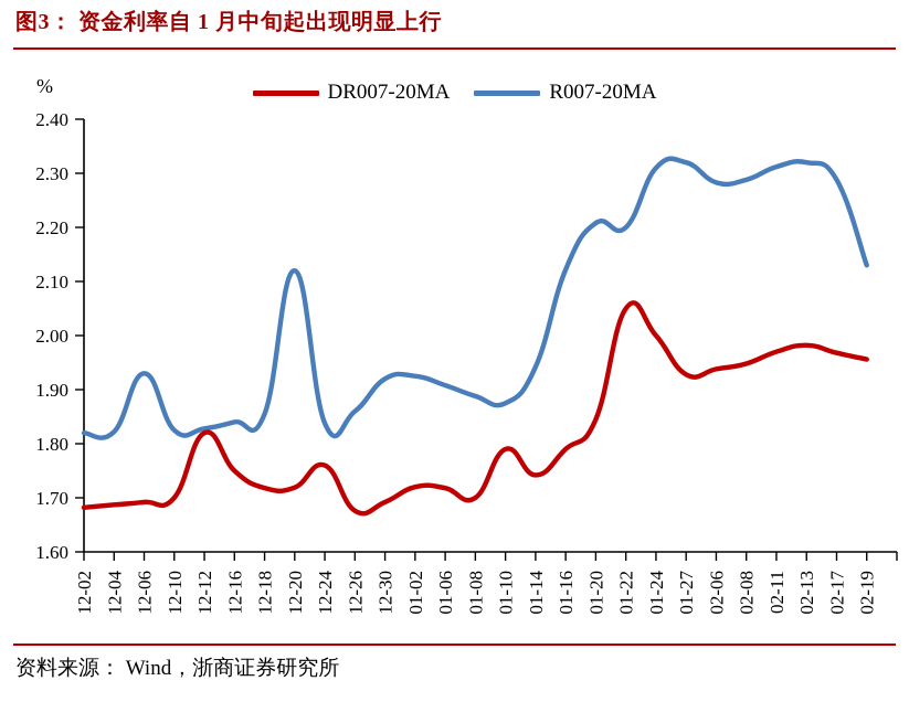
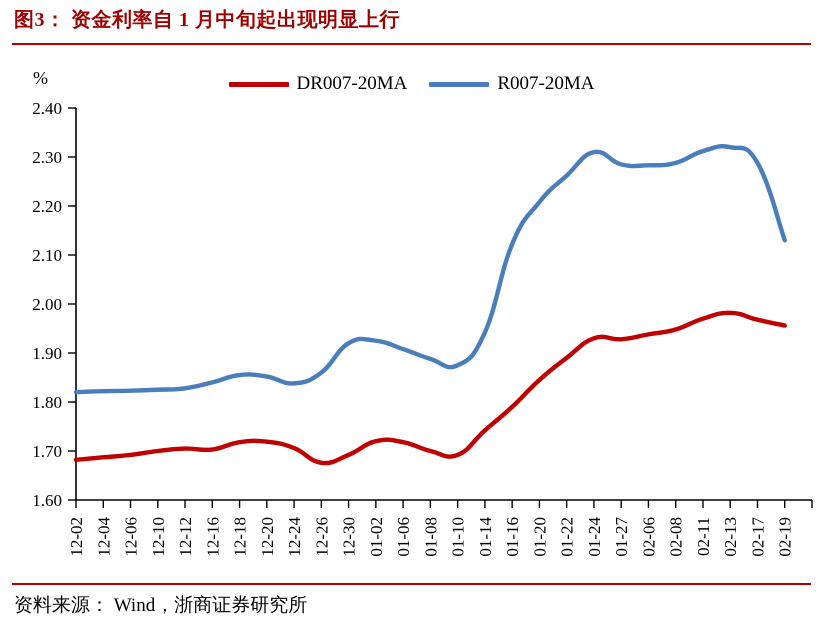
R007-20MA/12-06: 1.93 -> 1.82
DR007-20MA/12-12: 1.82 -> 1.71
DR007-20MA/12-16: 1.75 -> 1.70
R007-20MA/12-20: 2.12 -> 1.85
DR007-20MA/12-24: 1.76 -> 1.71
DR007-20MA/01-10: 1.79 -> 1.69
DR007-20MA/01-22: 2.05 -> 1.89
R007-20MA/01-22: 2.20 -> 2.26
DR007-20MA/01-24: 2.00 -> 1.93
R007-20MA/01-27: 2.32 -> 2.29
